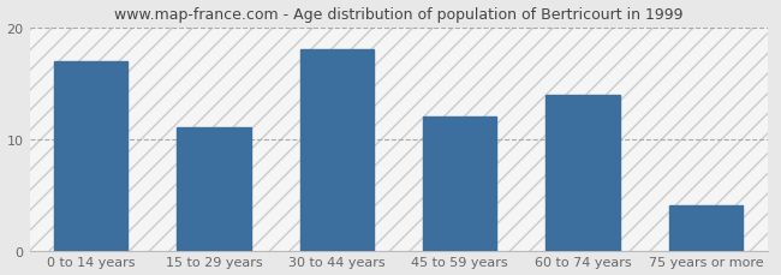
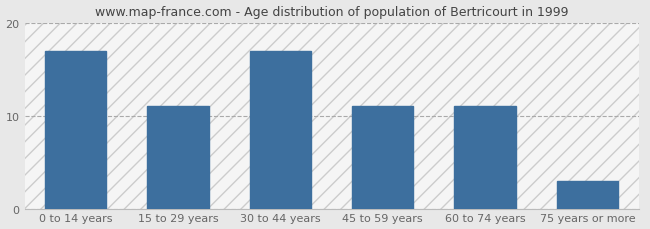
30 to 44 years: 18 -> 17
45 to 59 years: 12 -> 11
60 to 74 years: 14 -> 11
75 years or more: 4 -> 3
